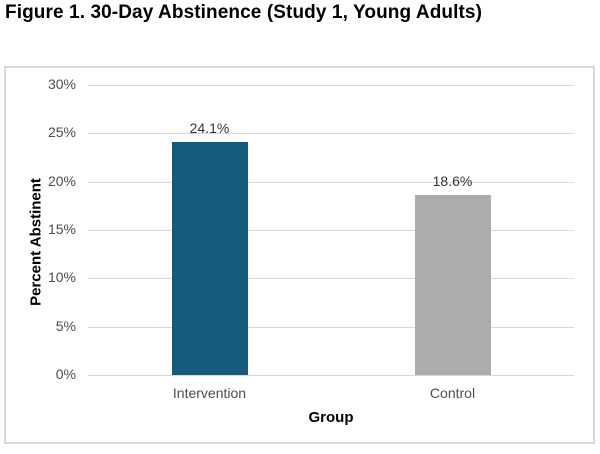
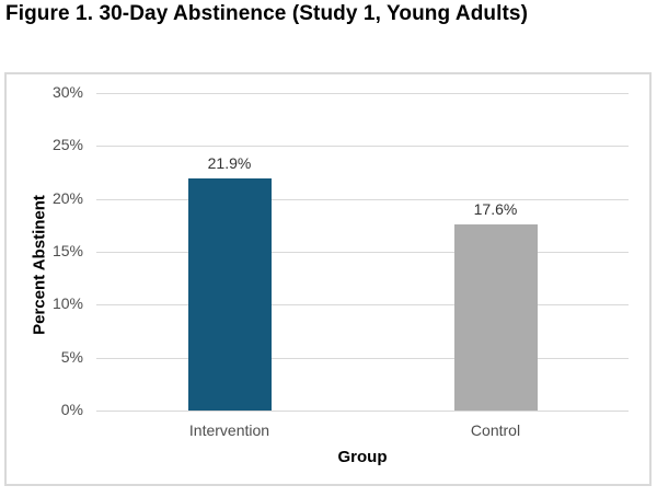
Intervention: 24.1% -> 21.9%
Control: 18.6% -> 17.6%
